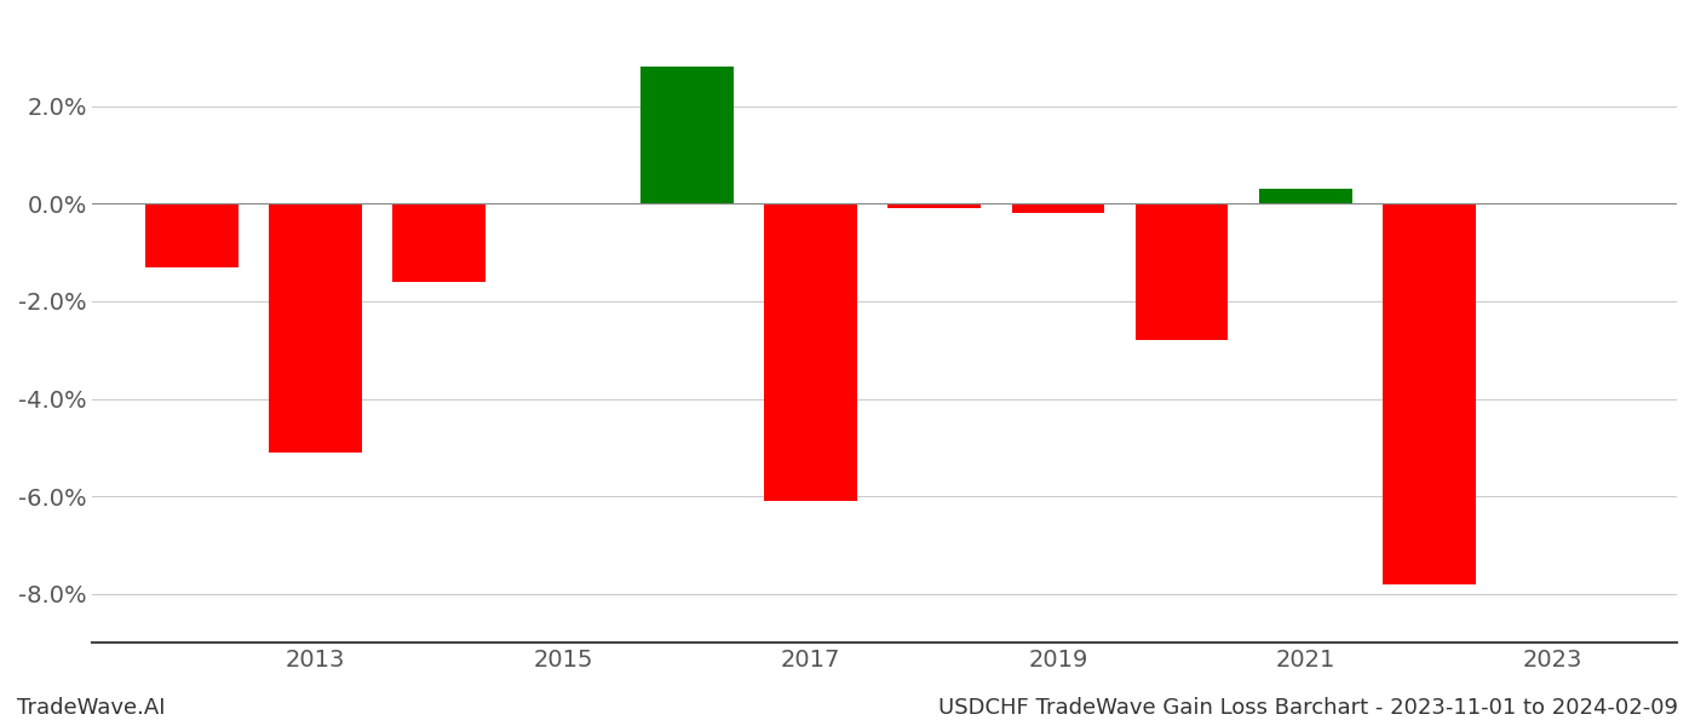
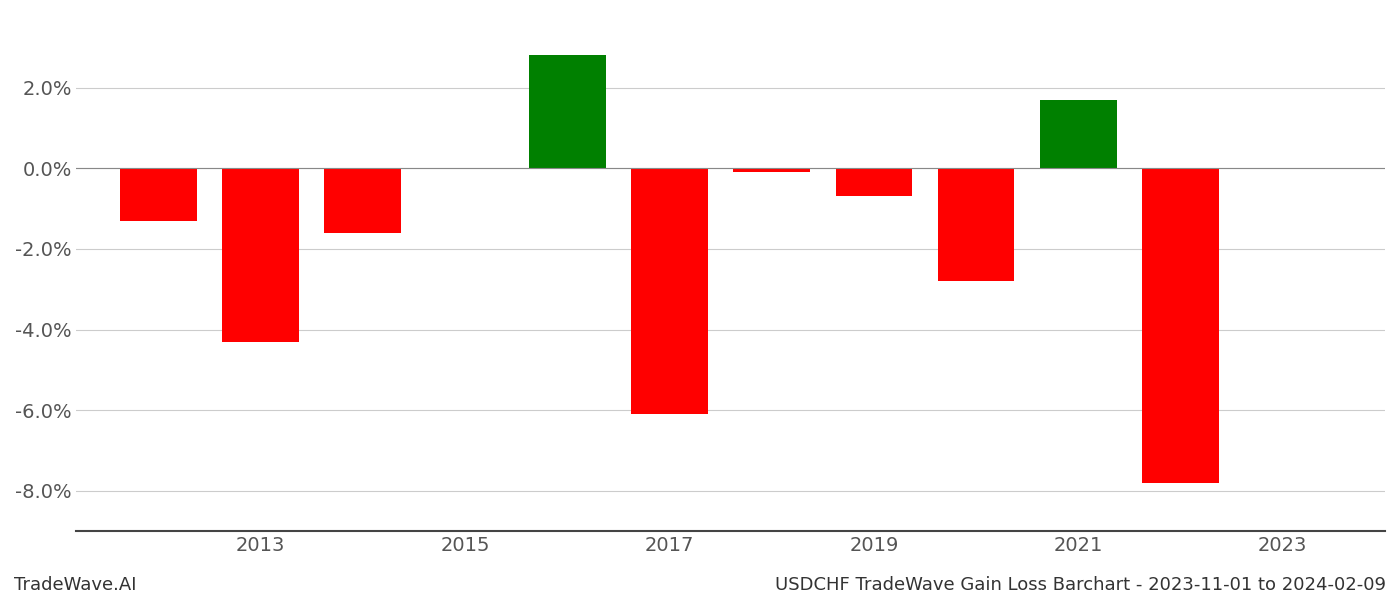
2013: -5.1% -> -4.3%
2019: -0.2% -> -0.7%
2021: 0.3% -> 1.7%
